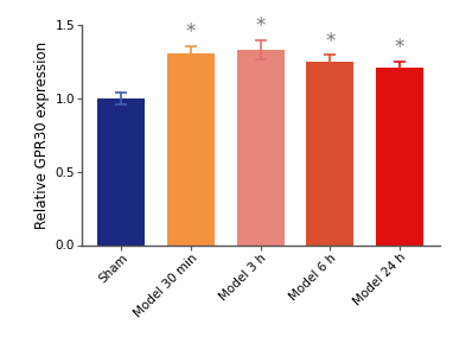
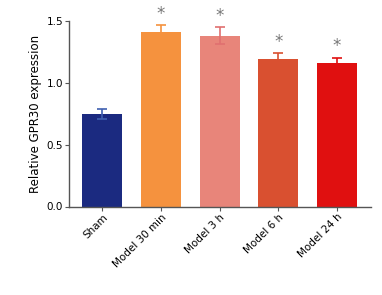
Sham: 1.00 -> 0.75
Model 30 min: 1.30 -> 1.41
Model 3 h: 1.33 -> 1.38
Model 6 h: 1.25 -> 1.19
Model 24 h: 1.21 -> 1.16
